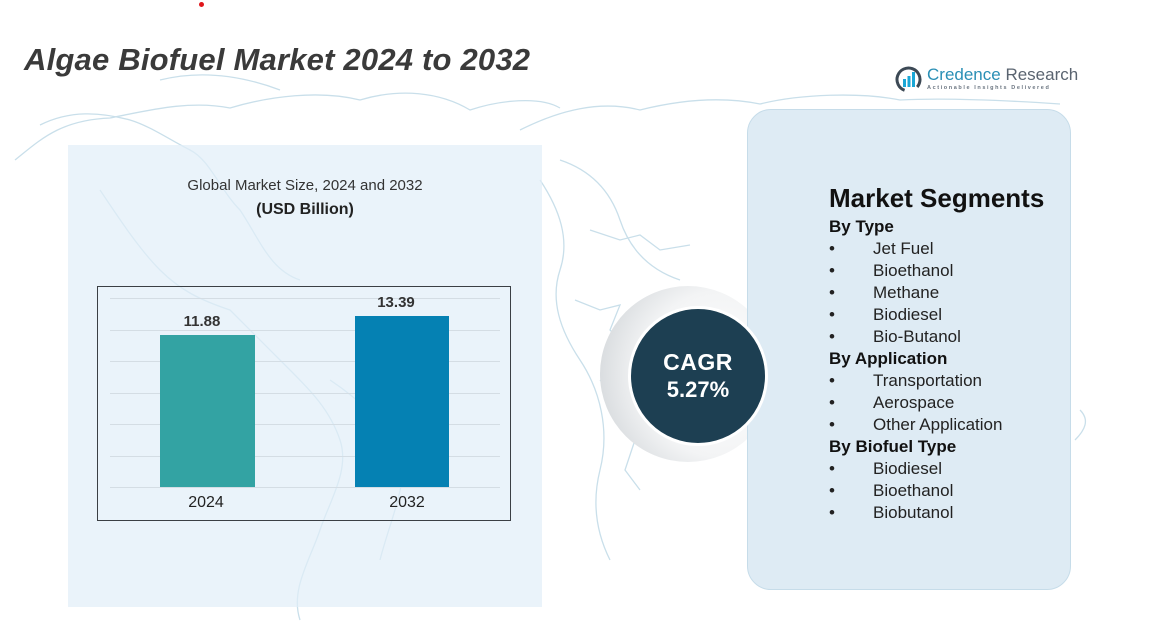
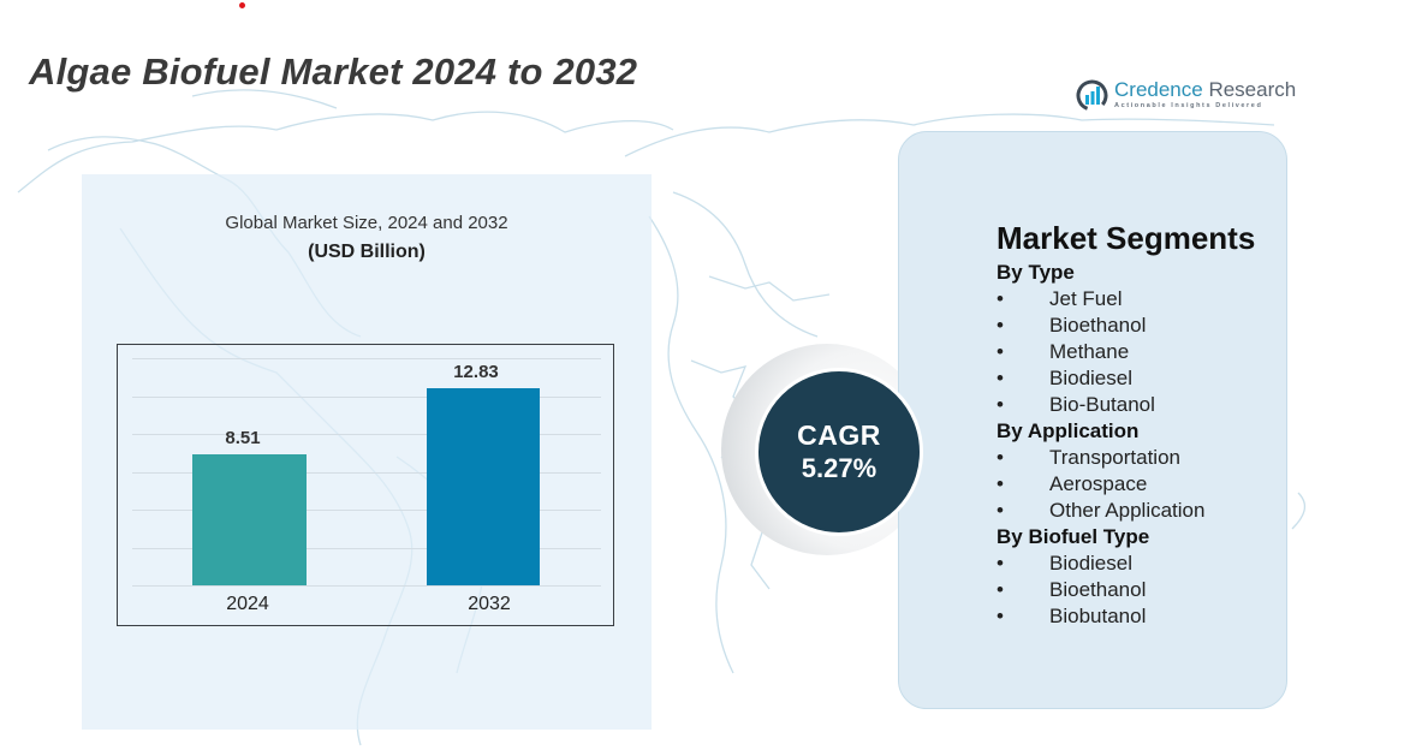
2024: 11.88 -> 8.51
2032: 13.39 -> 12.83
